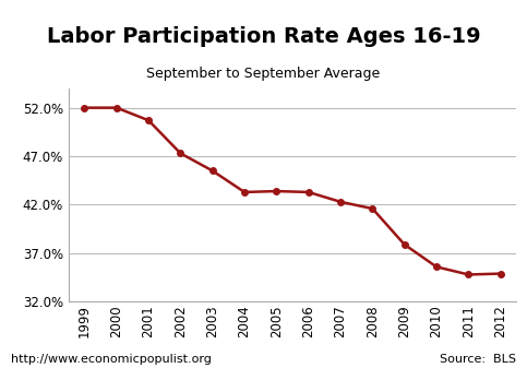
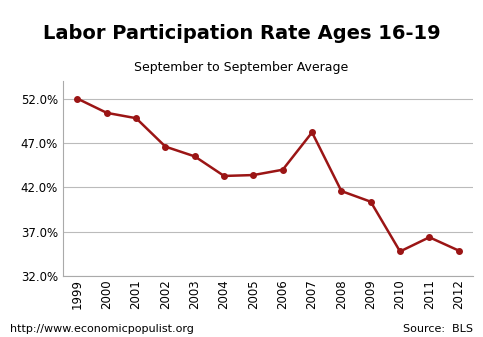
2000: 52.0% -> 50.4%
2001: 50.7% -> 49.8%
2002: 47.3% -> 46.6%
2006: 43.3% -> 44.0%
2007: 42.3% -> 48.2%
2009: 37.9% -> 40.4%
2010: 35.6% -> 34.8%
2011: 34.8% -> 36.4%
